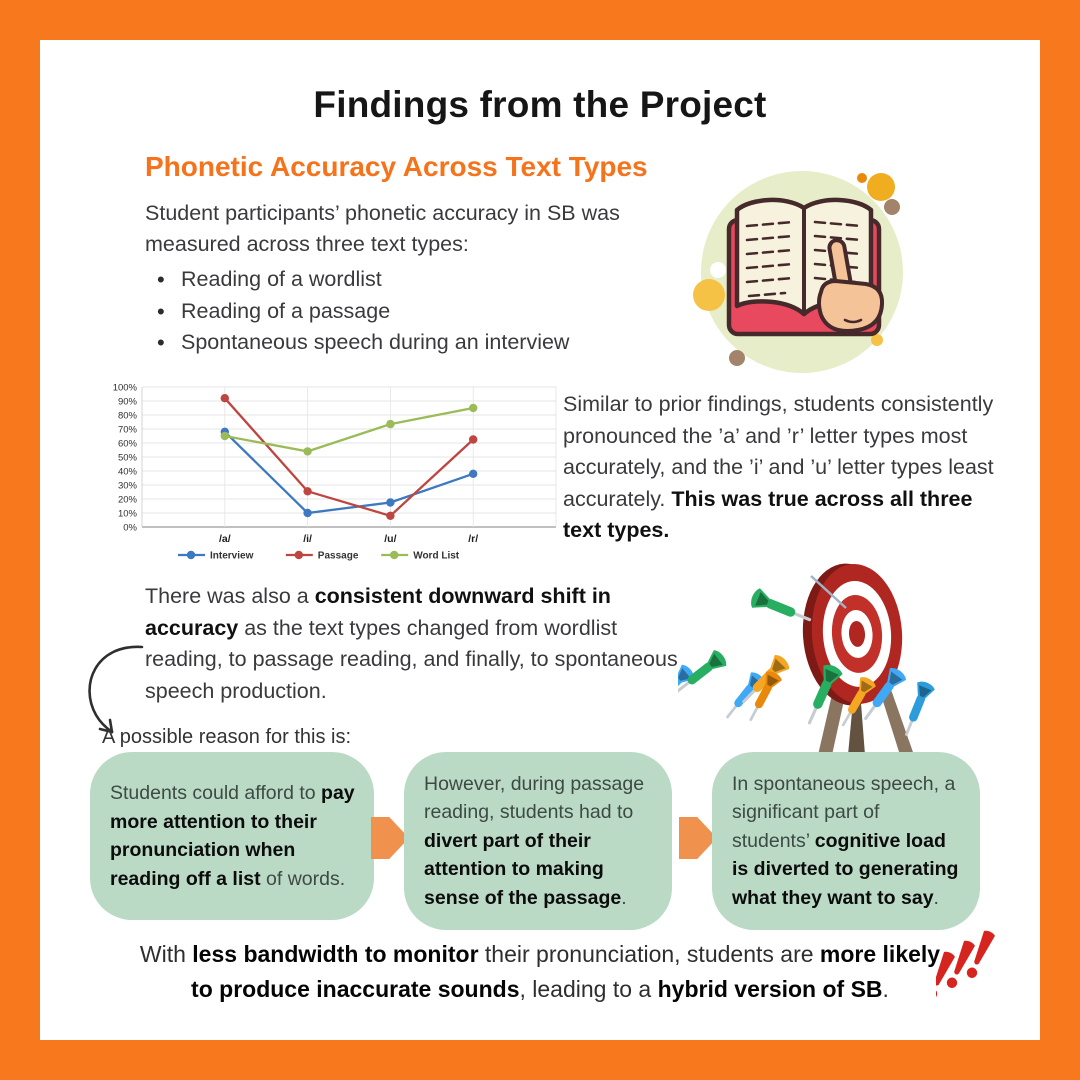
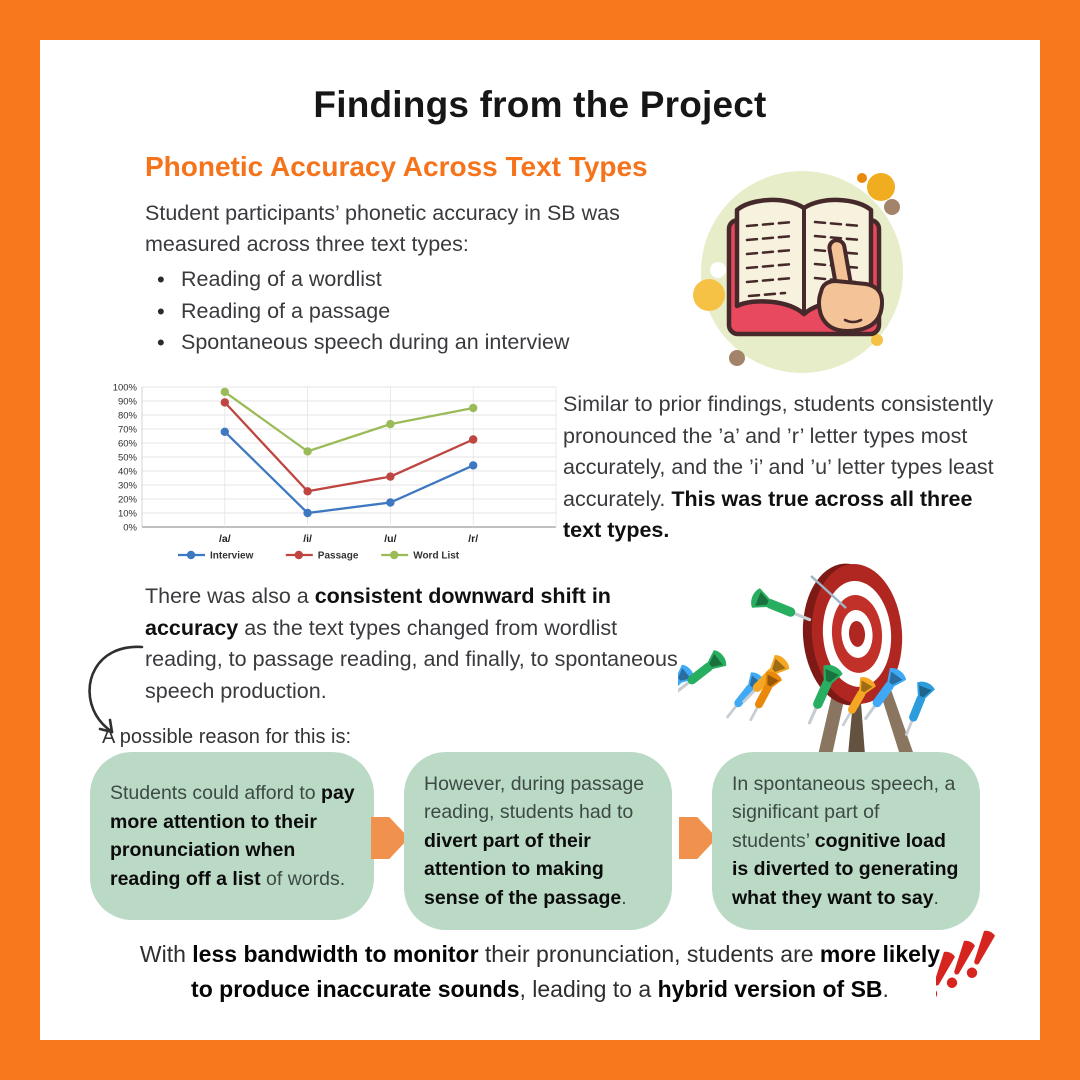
Passage//a/: 92% -> 89%
Word List//a/: 65% -> 96%
Passage//u/: 8% -> 36%
Interview//r/: 38% -> 44%
